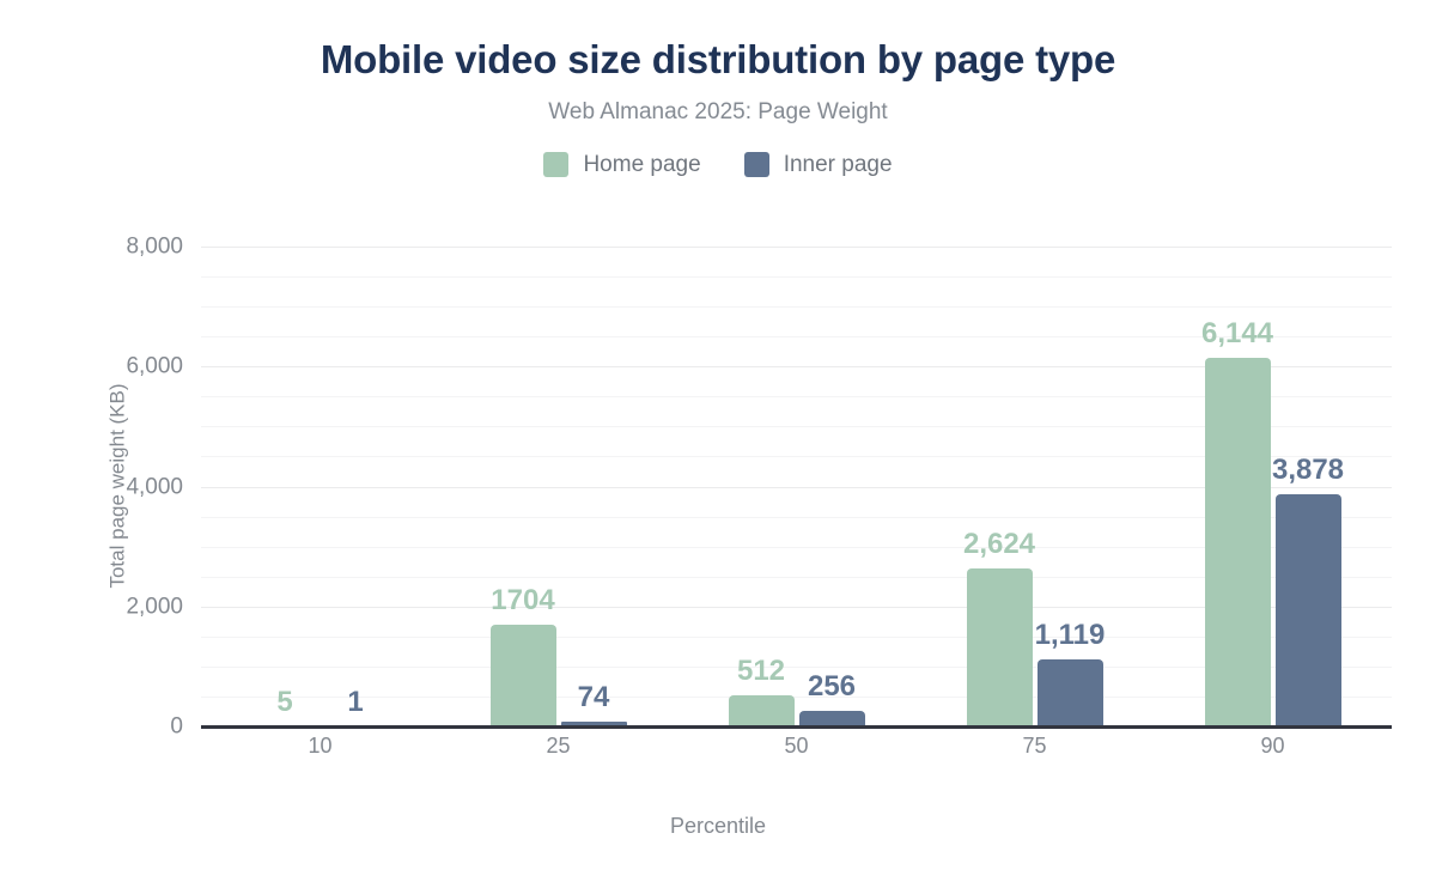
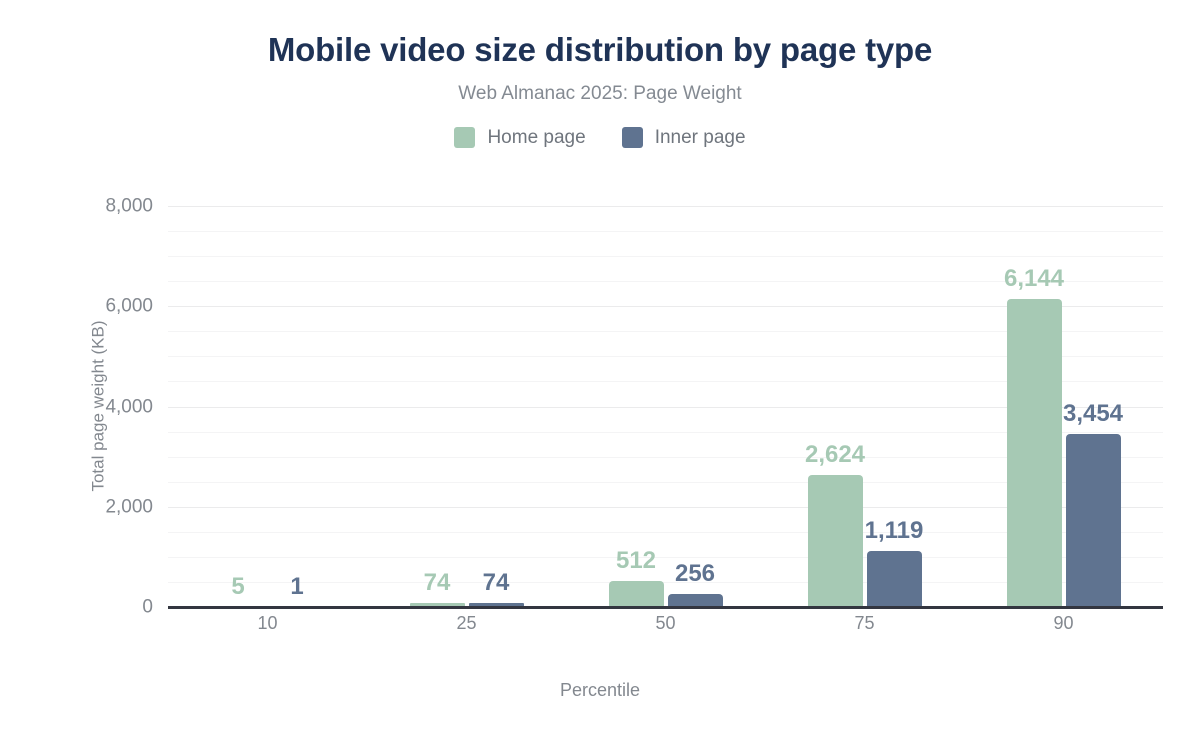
Home page/25: 1704 -> 74
Inner page/90: 3,878 -> 3,454
